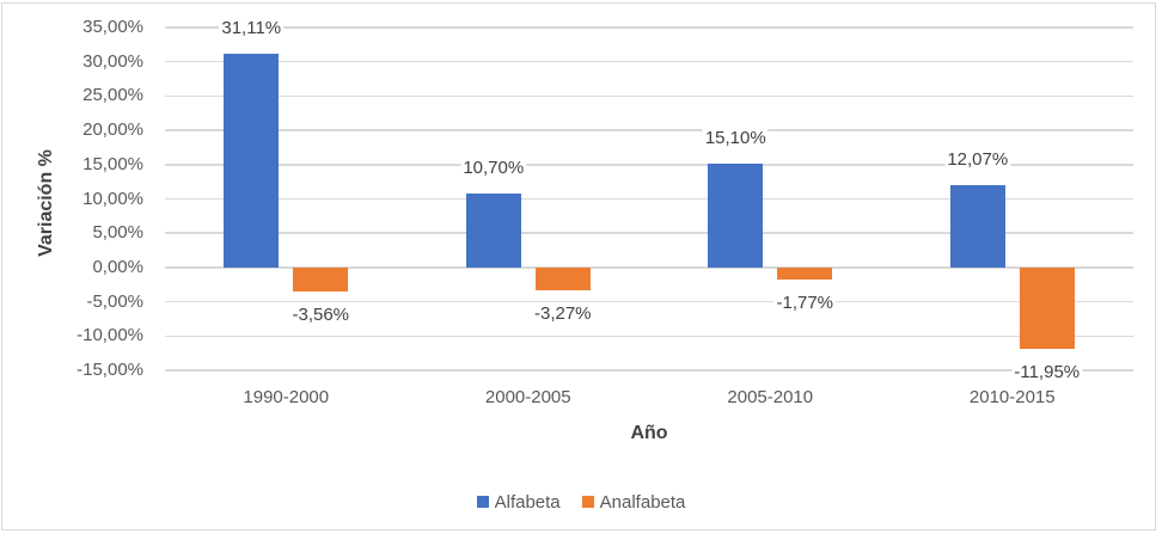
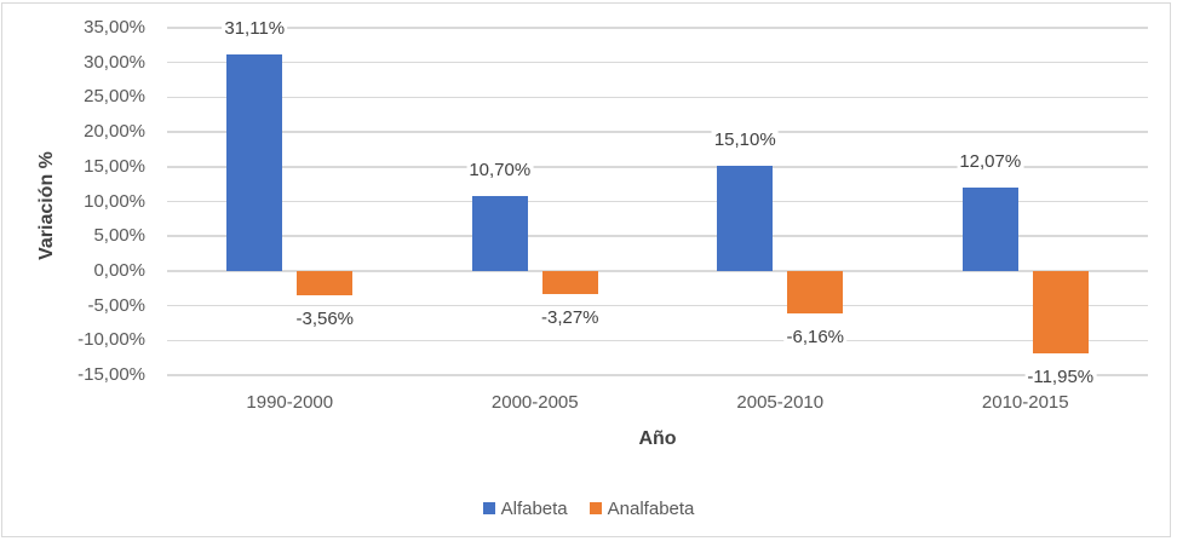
Analfabeta/2005-2010: -1,77% -> -6,16%
